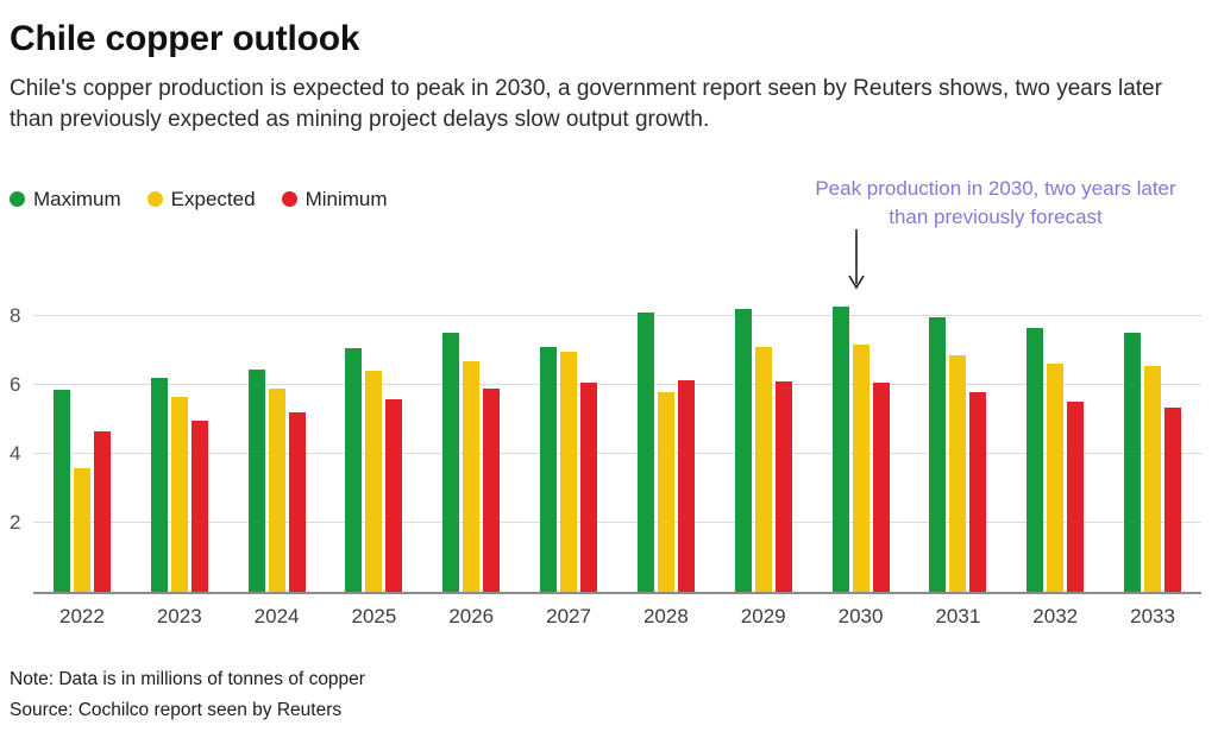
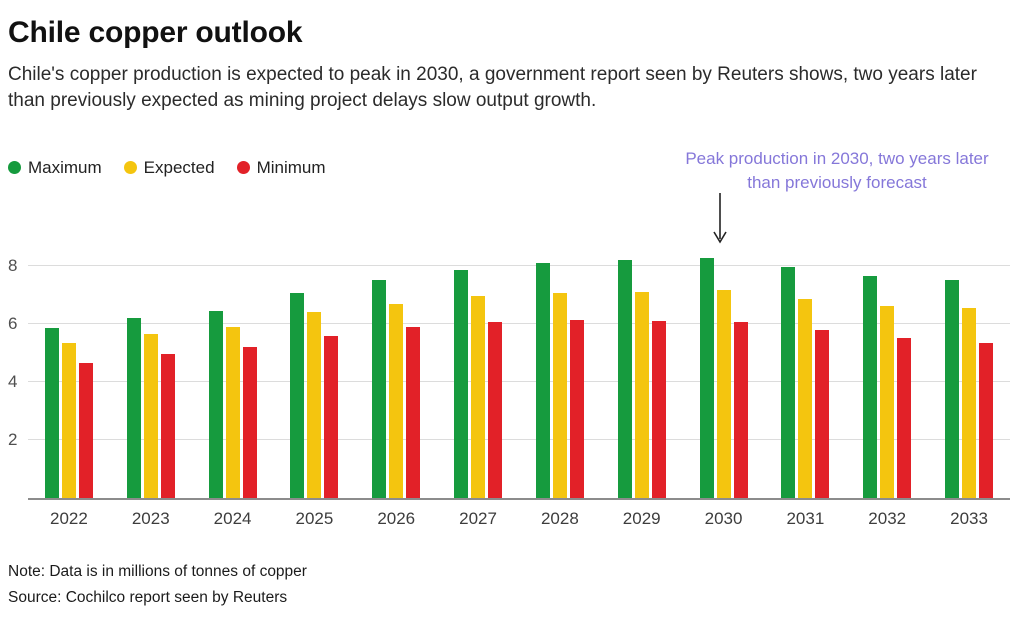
Expected/2022: 3.6 -> 5.3
Maximum/2027: 7.1 -> 7.8
Expected/2028: 5.8 -> 7.0
